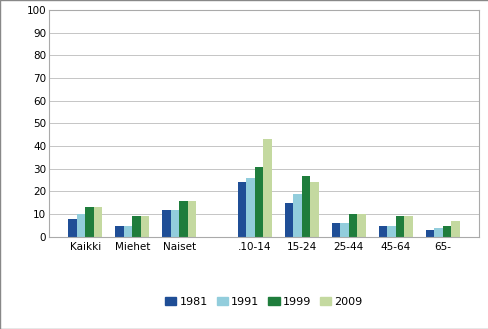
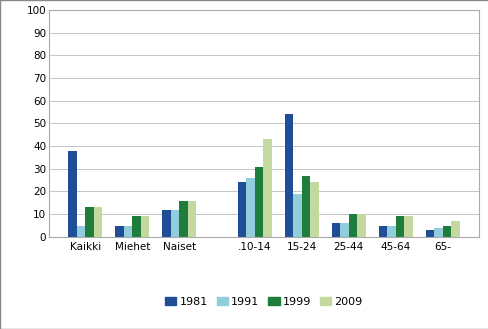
1981/Kaikki: 8 -> 38
1991/Kaikki: 10 -> 5
1981/15-24: 15 -> 54
